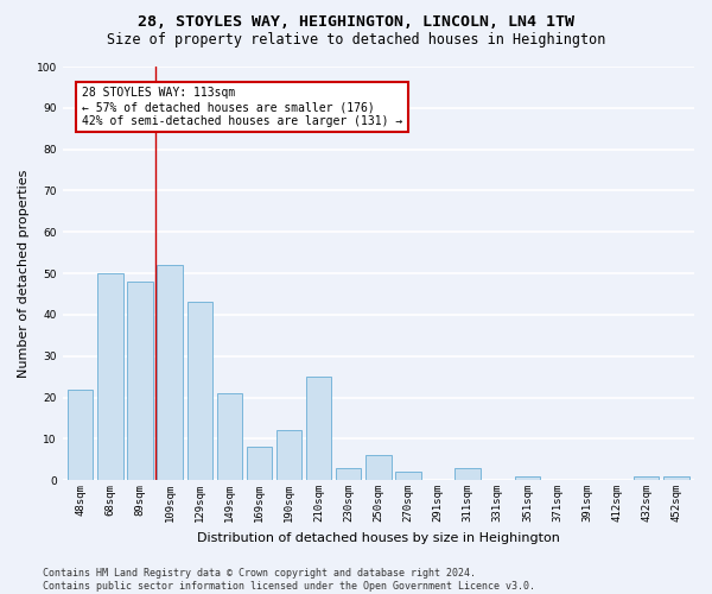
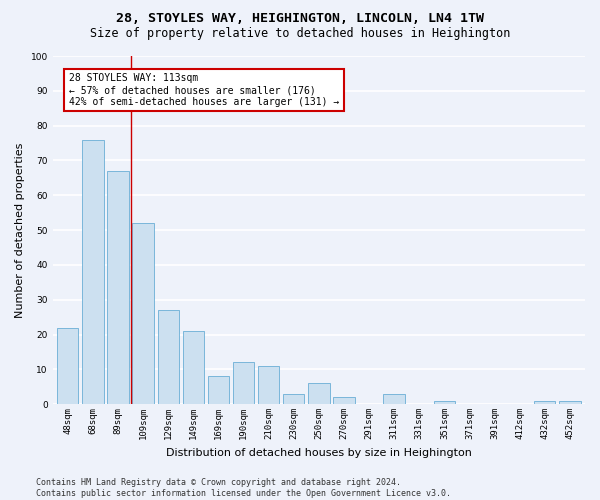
68sqm: 50 -> 76
89sqm: 48 -> 67
129sqm: 43 -> 27
210sqm: 25 -> 11
